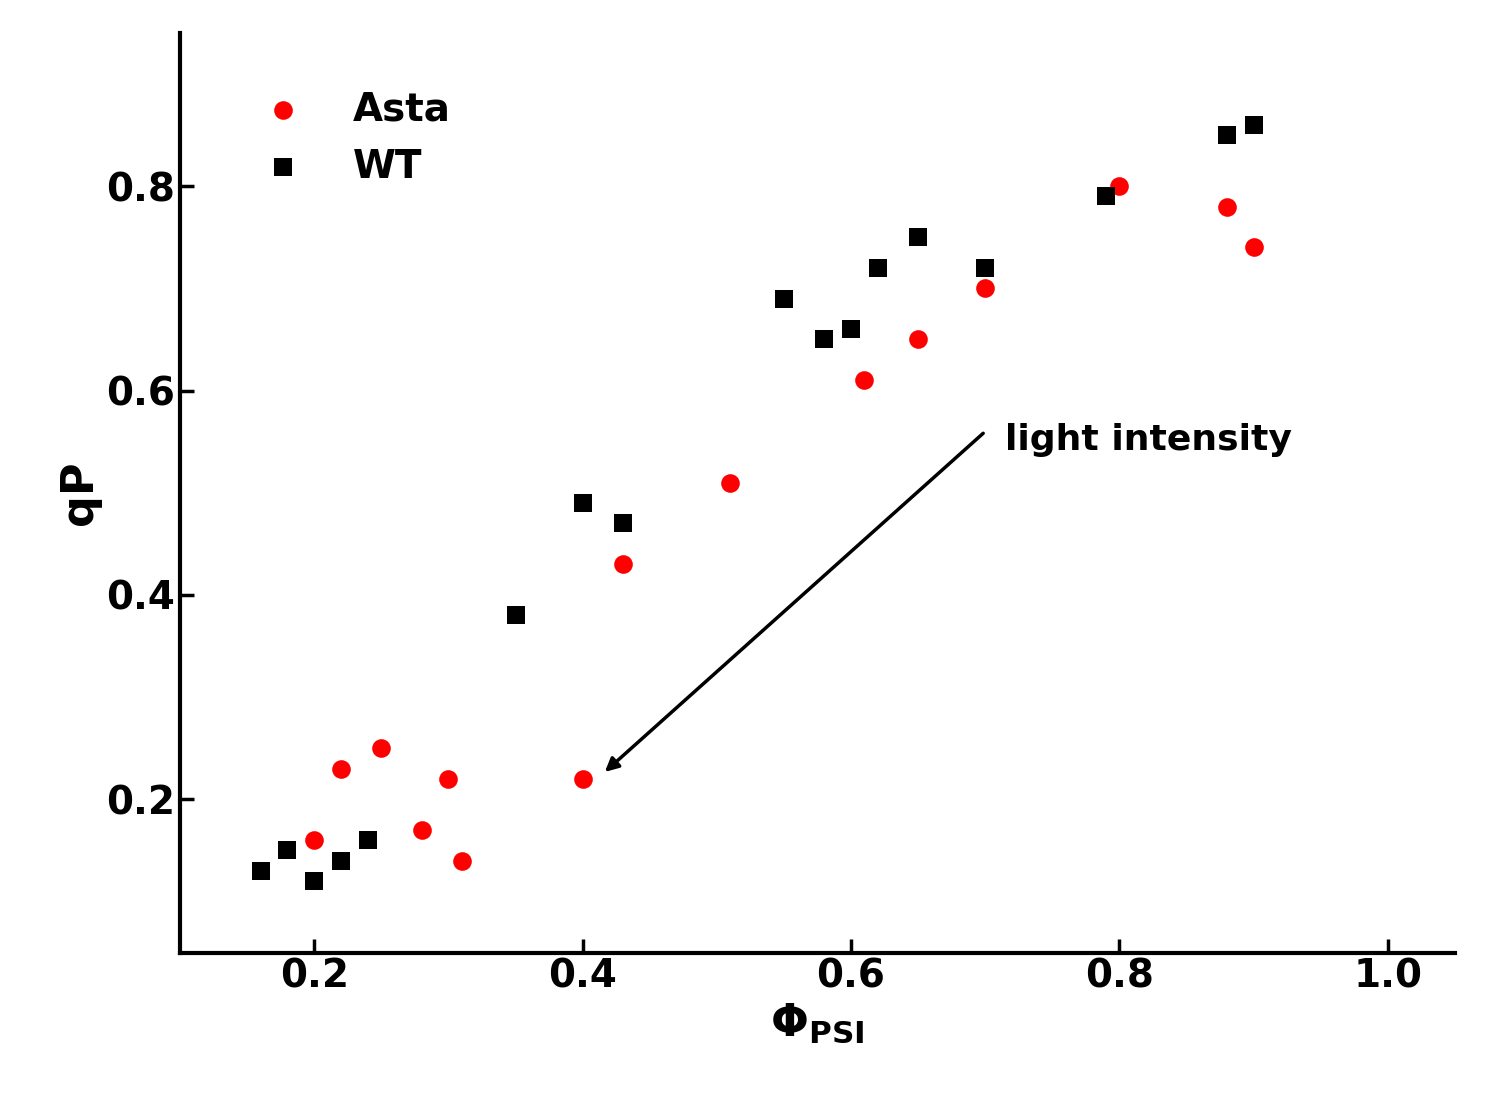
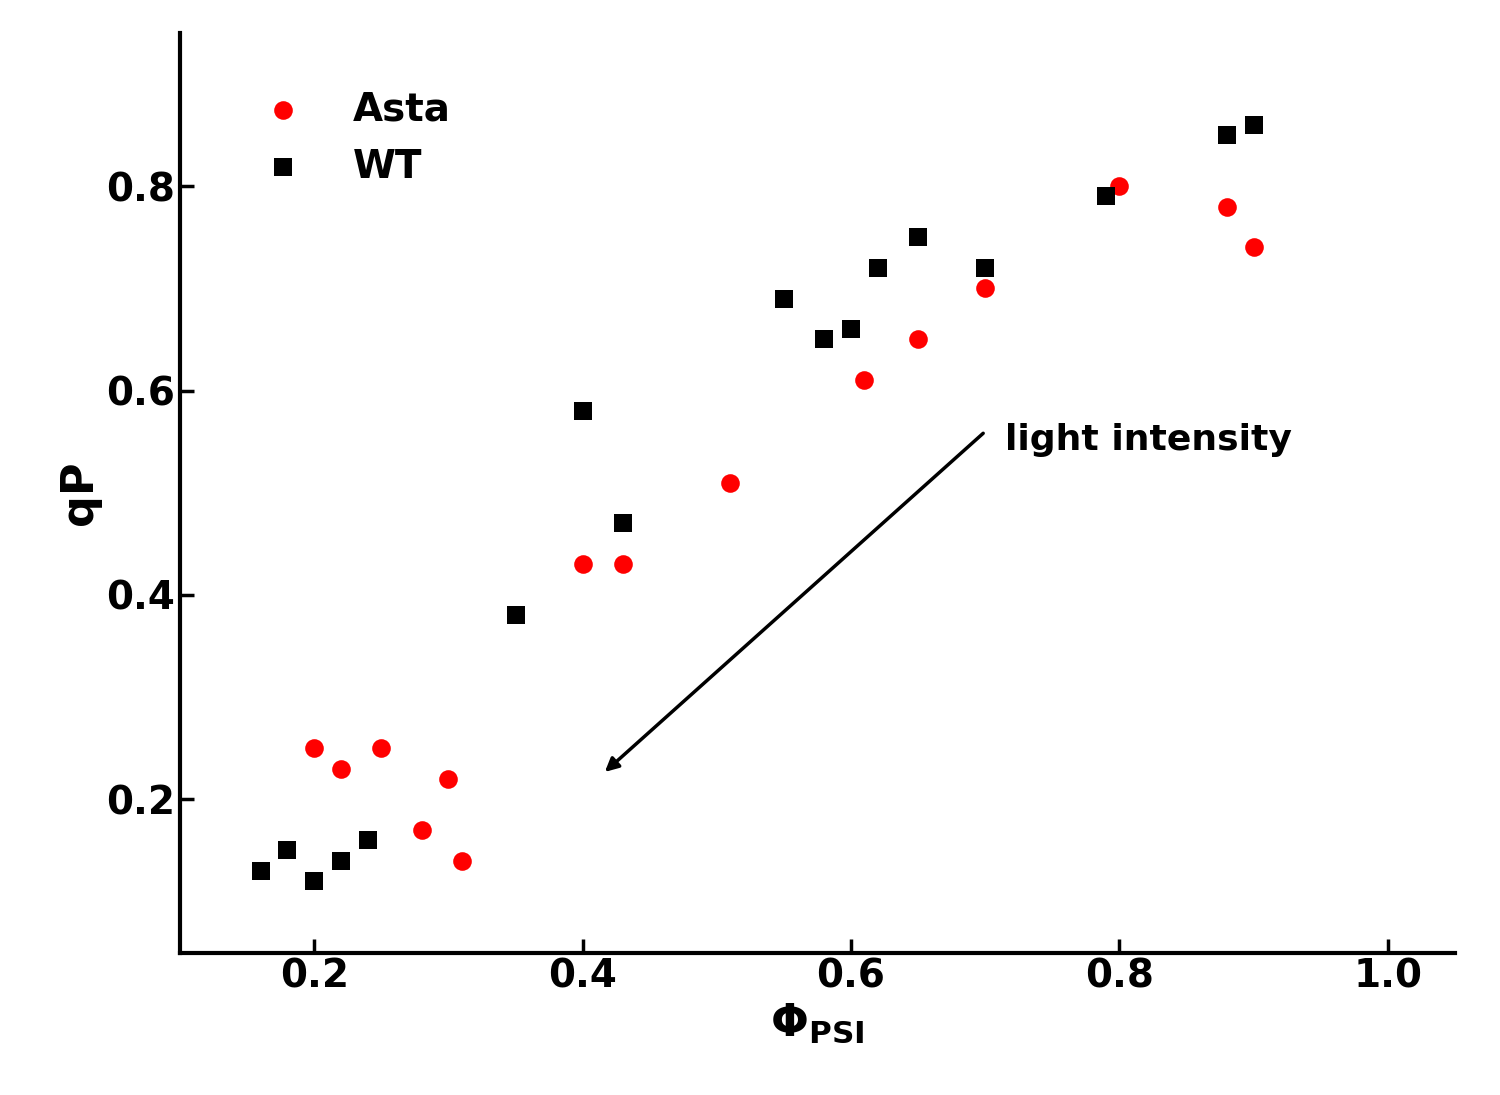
Asta/0.2: 0.16 -> 0.25
Asta/0.4: 0.22 -> 0.43
WT/0.4: 0.49 -> 0.58
